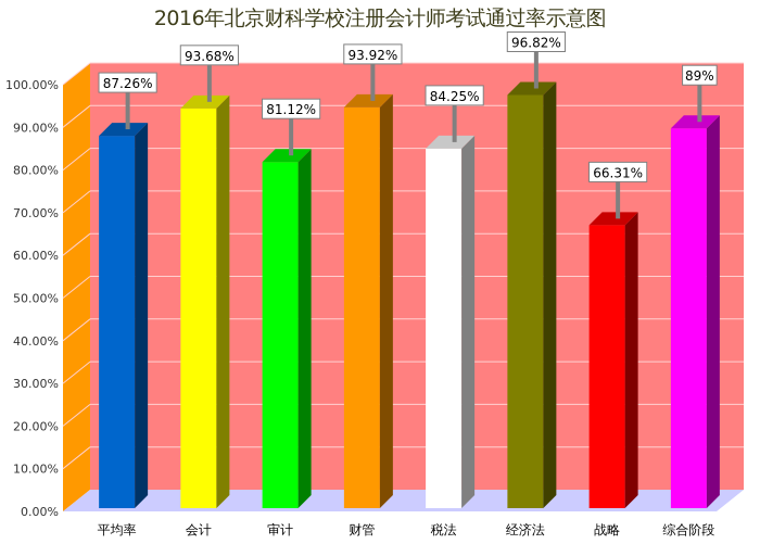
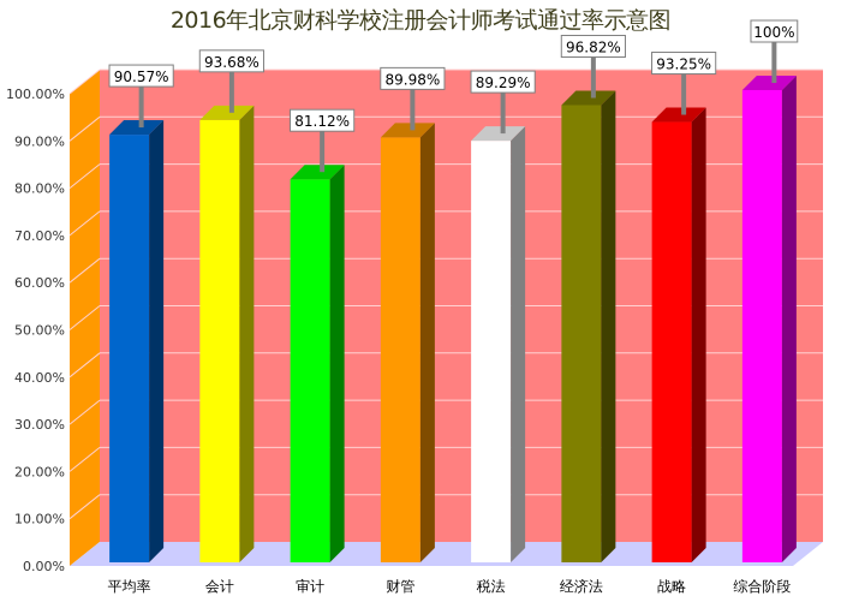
平均率: 87.26% -> 90.57%
财管: 93.92% -> 89.98%
税法: 84.25% -> 89.29%
战略: 66.31% -> 93.25%
综合阶段: 89% -> 100%
